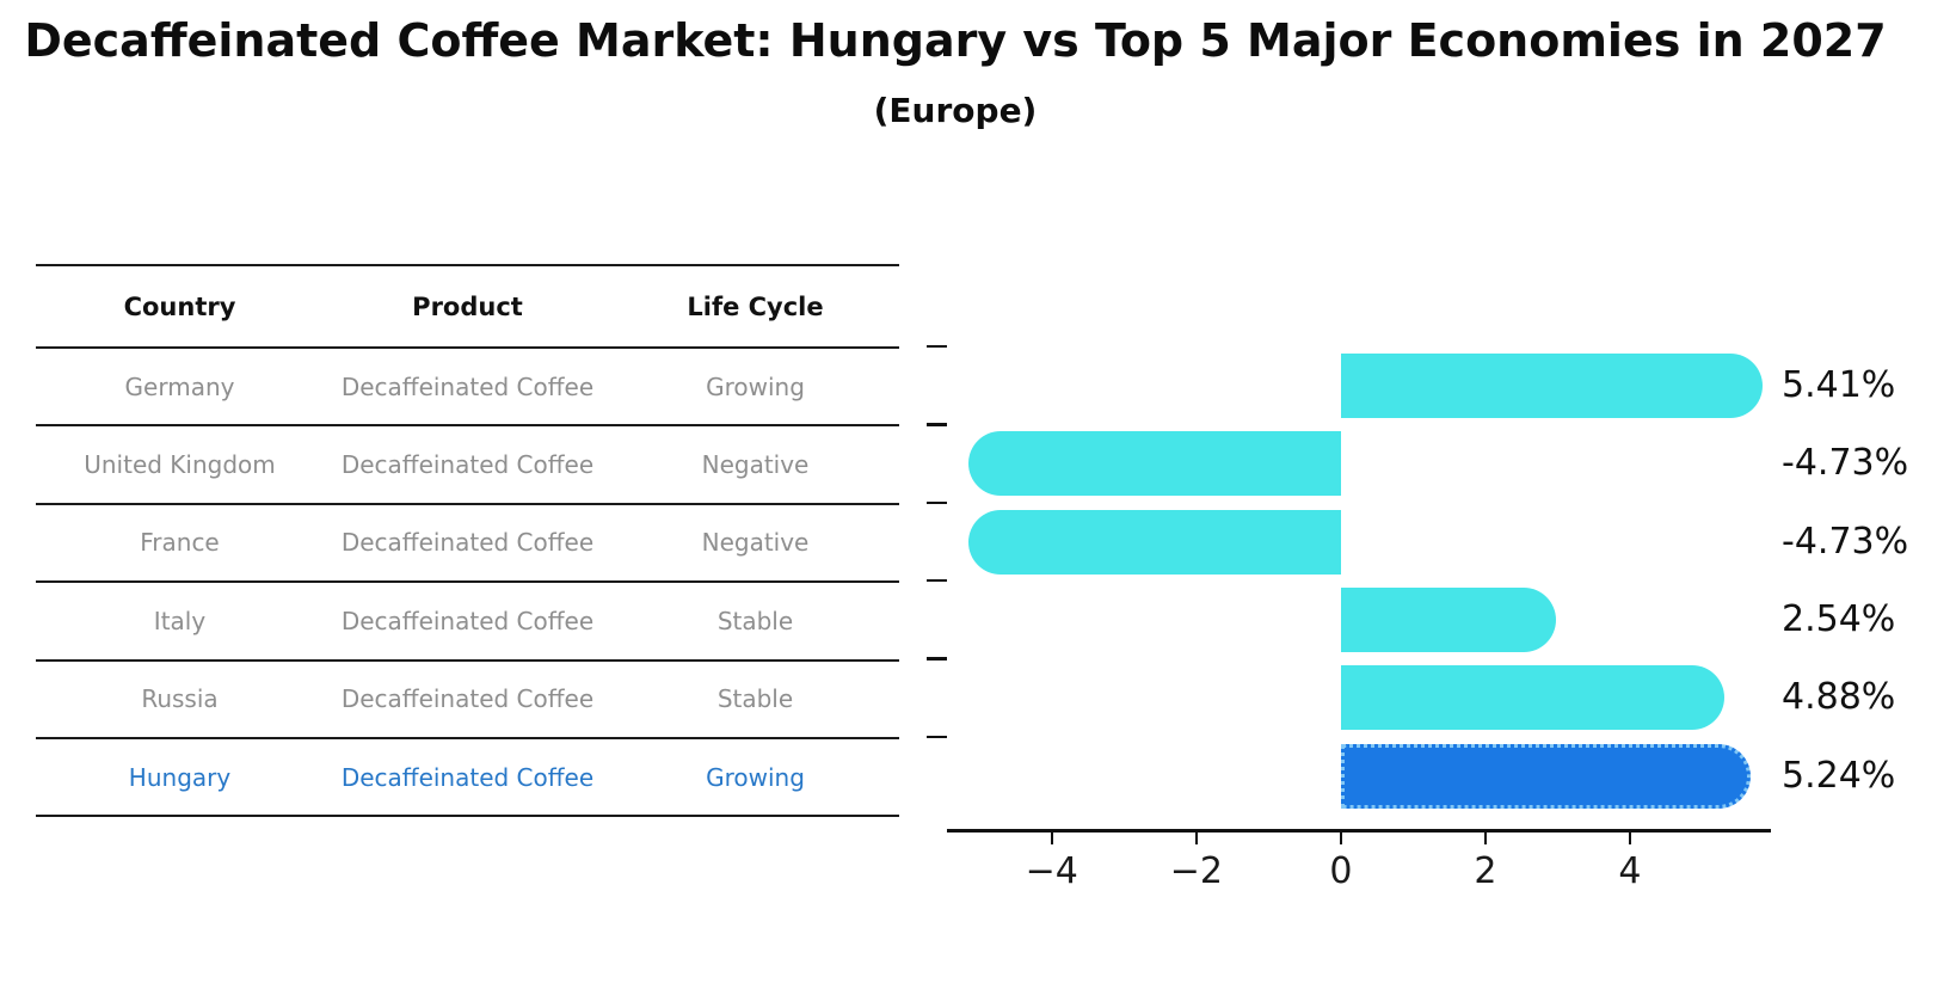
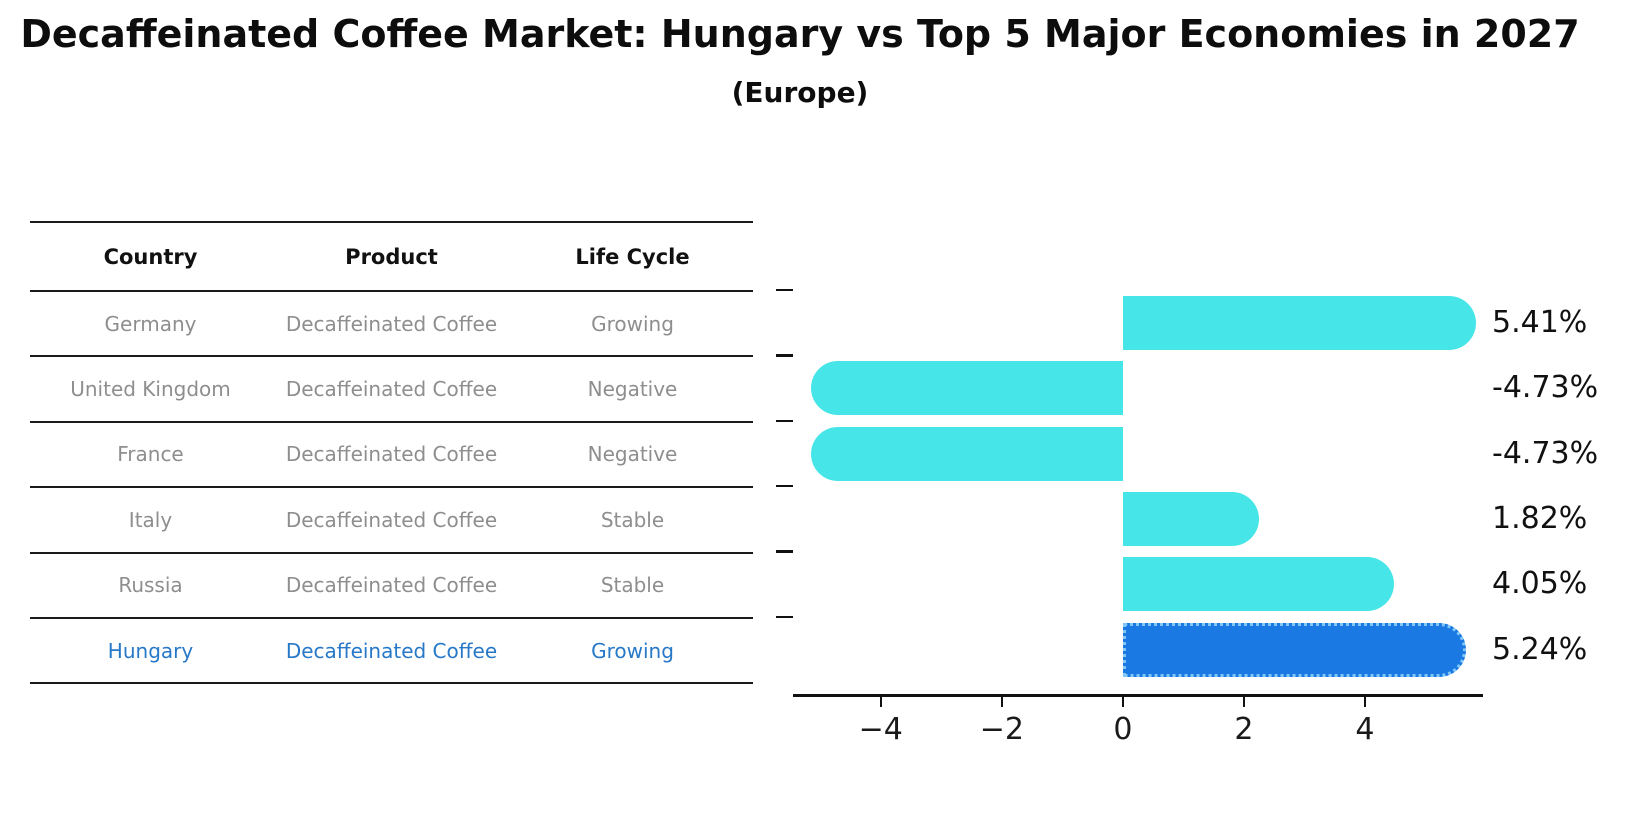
Italy: 2.54% -> 1.82%
Russia: 4.88% -> 4.05%
